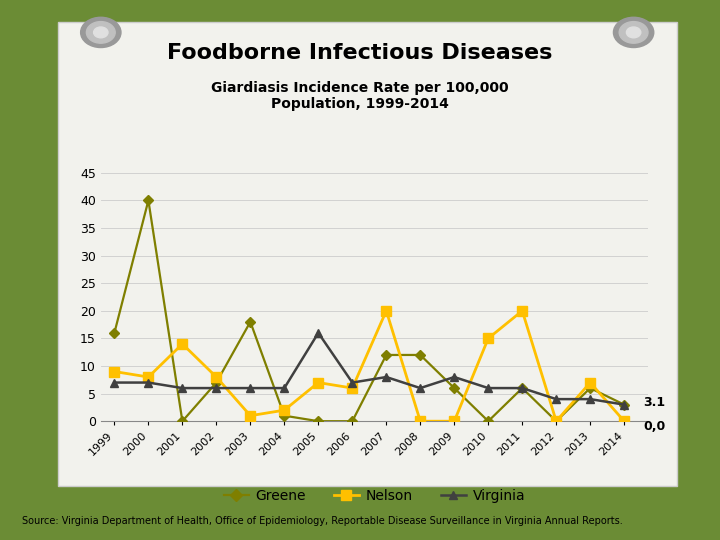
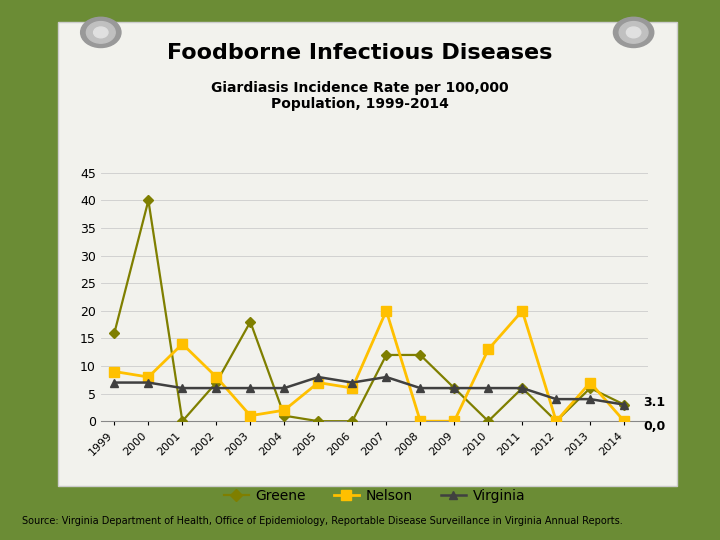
Virginia/2005: 16 -> 8
Virginia/2009: 8 -> 6
Nelson/2010: 15 -> 13
